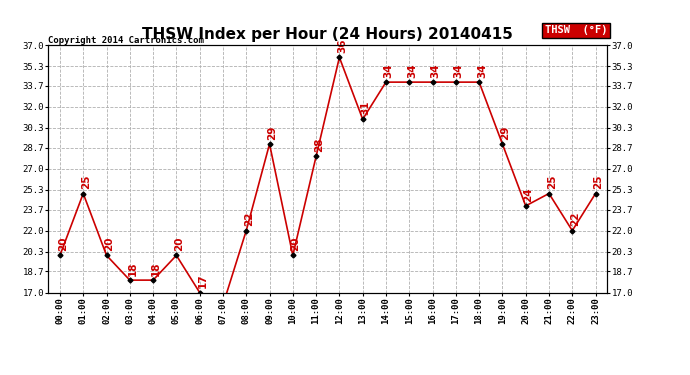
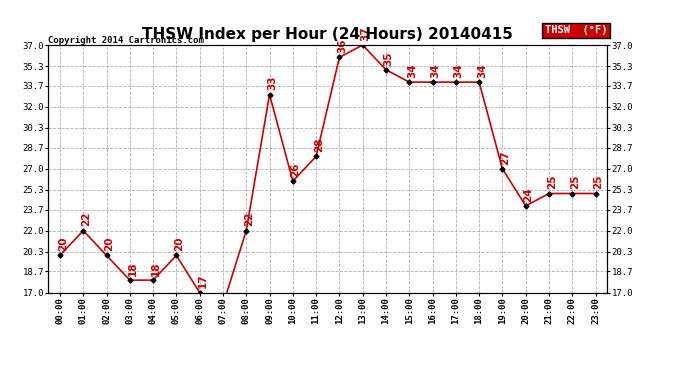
01:00: 25 -> 22
09:00: 29 -> 33
10:00: 20 -> 26
13:00: 31 -> 37
14:00: 34 -> 35
19:00: 29 -> 27
22:00: 22 -> 25
